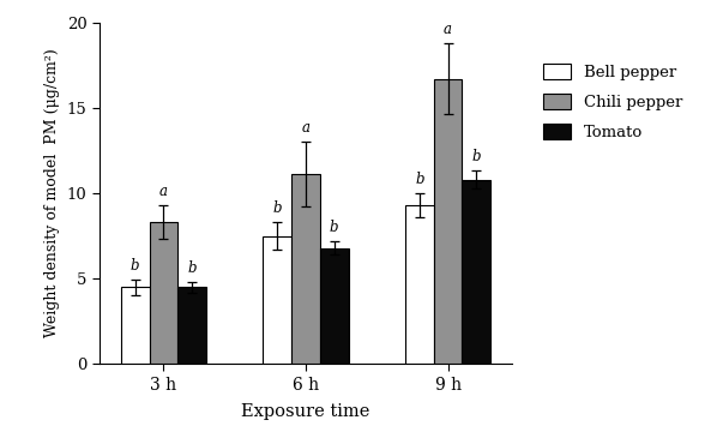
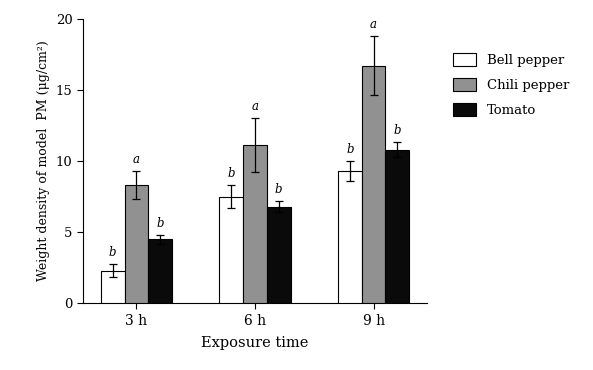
Bell pepper/3 h: 4.5 -> 2.3
